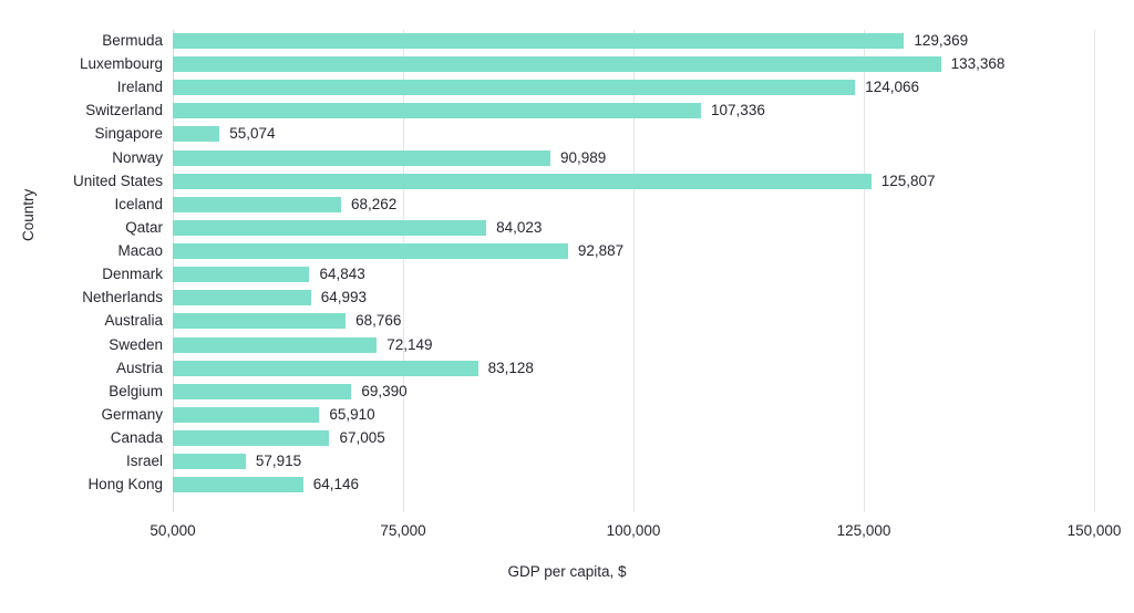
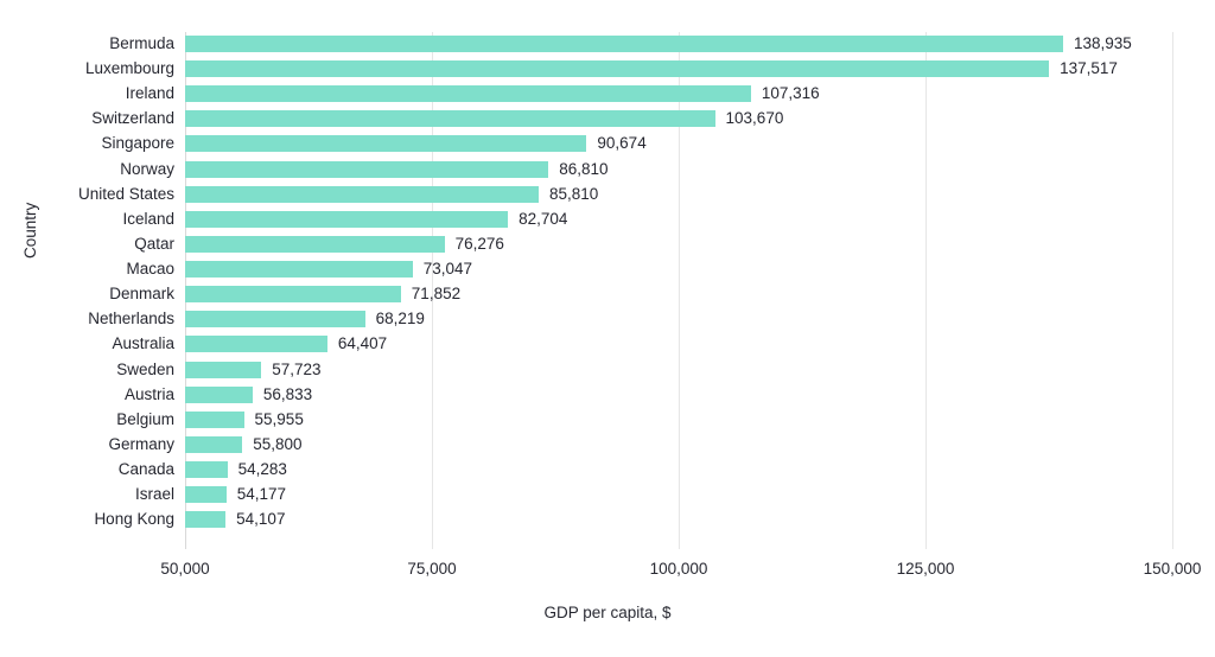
Bermuda: 129,369 -> 138,935
Luxembourg: 133,368 -> 137,517
Ireland: 124,066 -> 107,316
Switzerland: 107,336 -> 103,670
Singapore: 55,074 -> 90,674
Norway: 90,989 -> 86,810
United States: 125,807 -> 85,810
Iceland: 68,262 -> 82,704
Qatar: 84,023 -> 76,276
Macao: 92,887 -> 73,047
Denmark: 64,843 -> 71,852
Netherlands: 64,993 -> 68,219
Australia: 68,766 -> 64,407
Sweden: 72,149 -> 57,723
Austria: 83,128 -> 56,833
Belgium: 69,390 -> 55,955
Germany: 65,910 -> 55,800
Canada: 67,005 -> 54,283
Israel: 57,915 -> 54,177
Hong Kong: 64,146 -> 54,107
